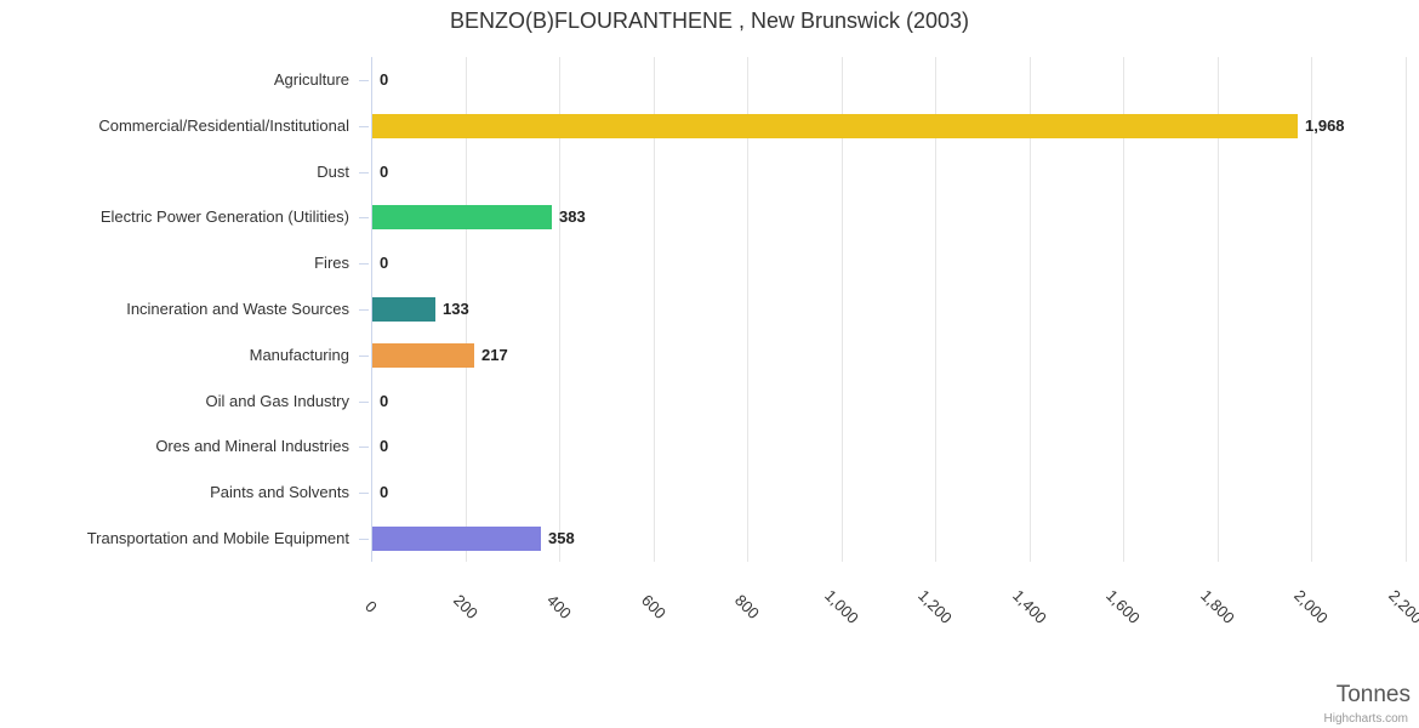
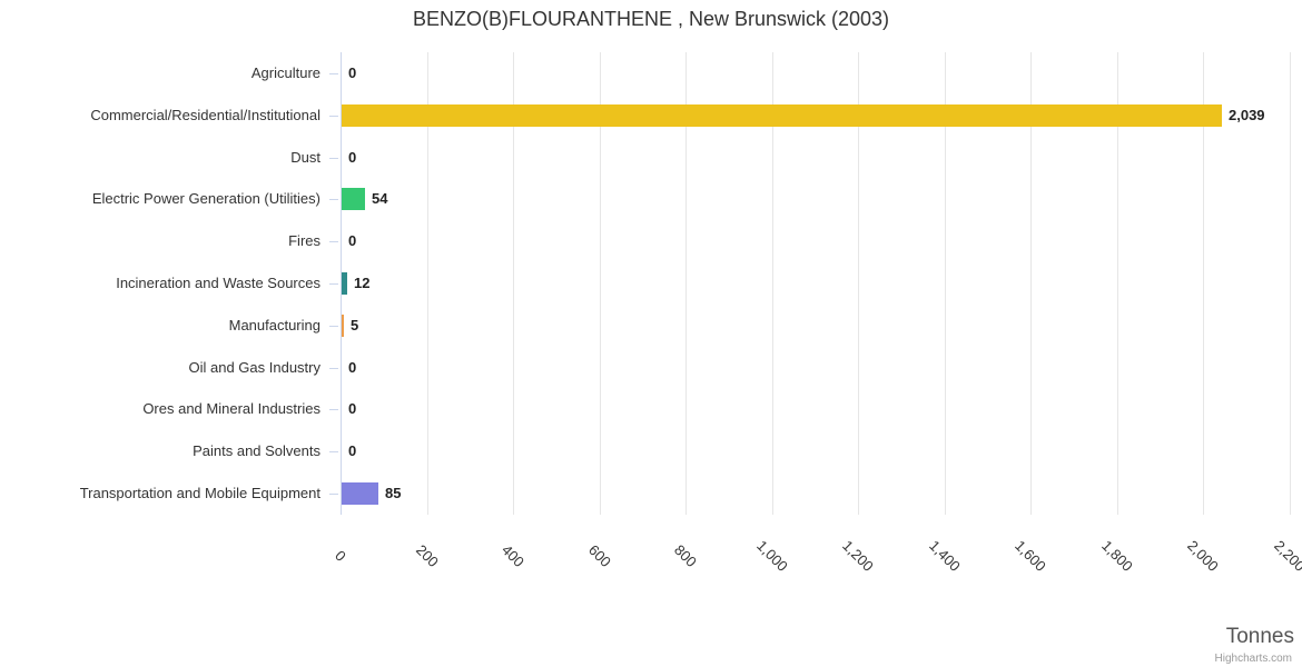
Commercial/Residential/Institutional: 1,968 -> 2,039
Electric Power Generation (Utilities): 383 -> 54
Incineration and Waste Sources: 133 -> 12
Manufacturing: 217 -> 5
Transportation and Mobile Equipment: 358 -> 85
